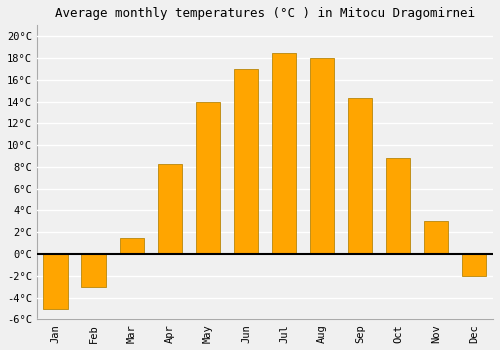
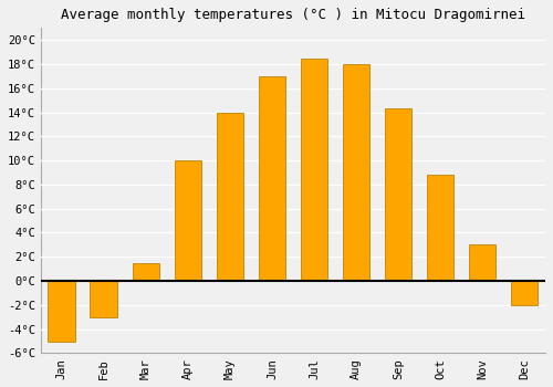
Apr: 8.3°C -> 10.0°C
